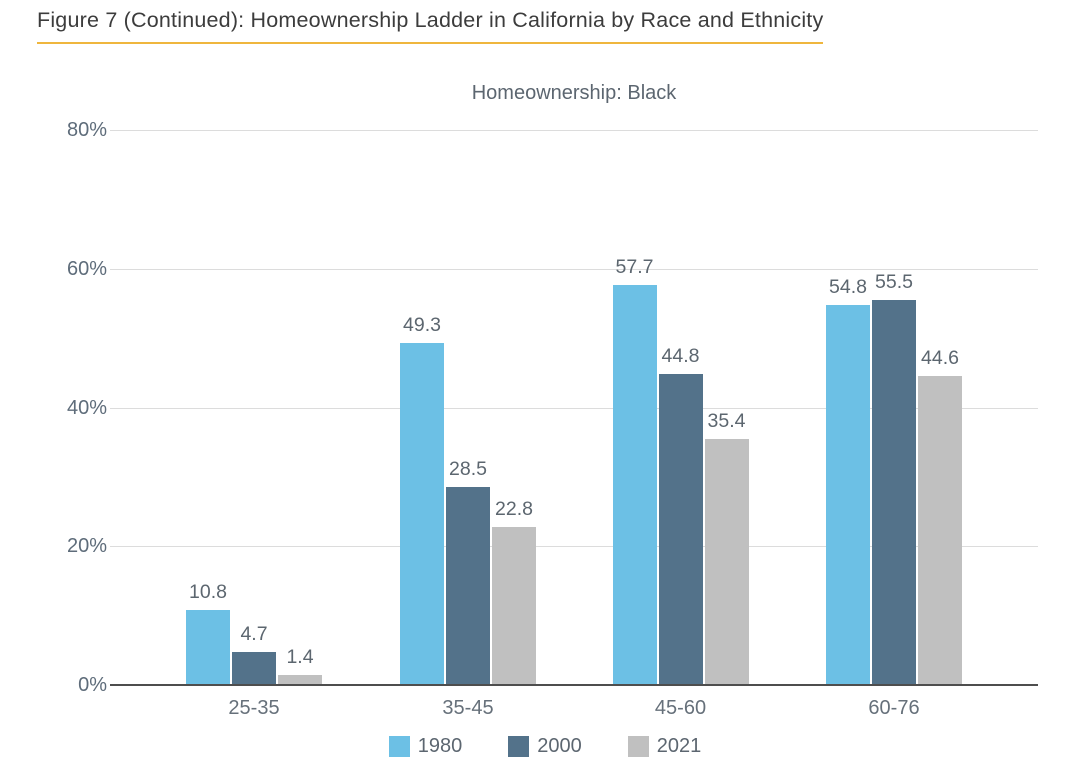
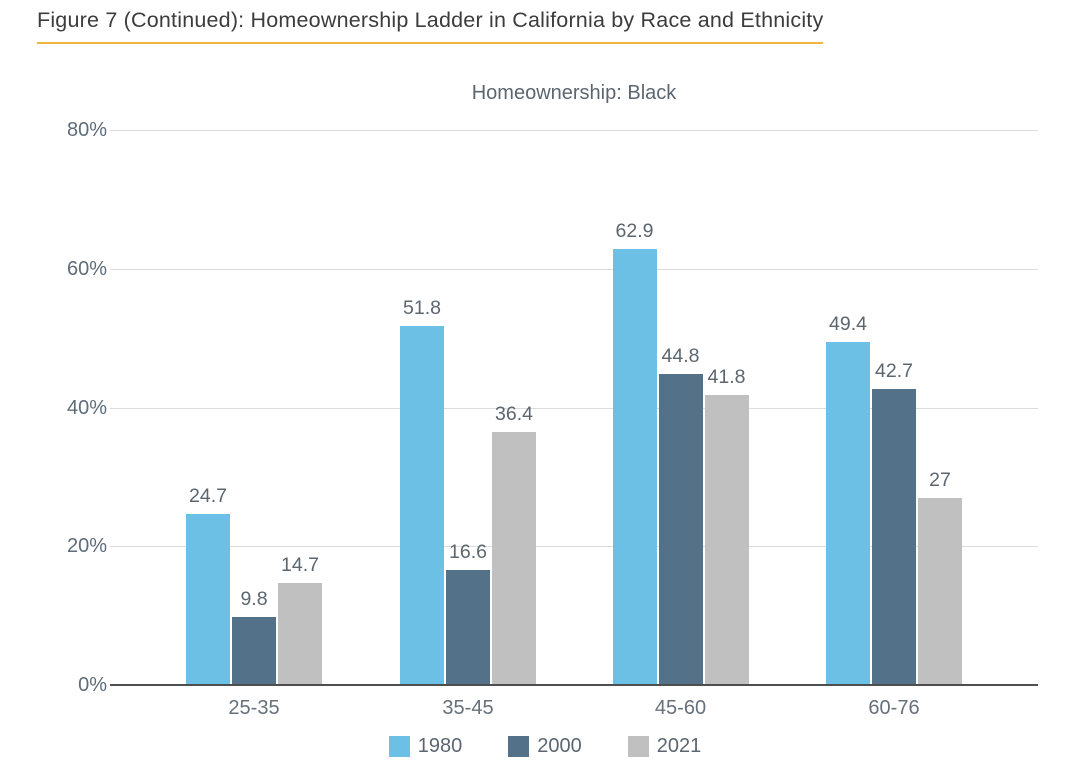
1980/25-35: 10.8 -> 24.7
2000/25-35: 4.7 -> 9.8
2021/25-35: 1.4 -> 14.7
1980/35-45: 49.3 -> 51.8
2000/35-45: 28.5 -> 16.6
2021/35-45: 22.8 -> 36.4
1980/45-60: 57.7 -> 62.9
2021/45-60: 35.4 -> 41.8
1980/60-76: 54.8 -> 49.4
2000/60-76: 55.5 -> 42.7
2021/60-76: 44.6 -> 27
